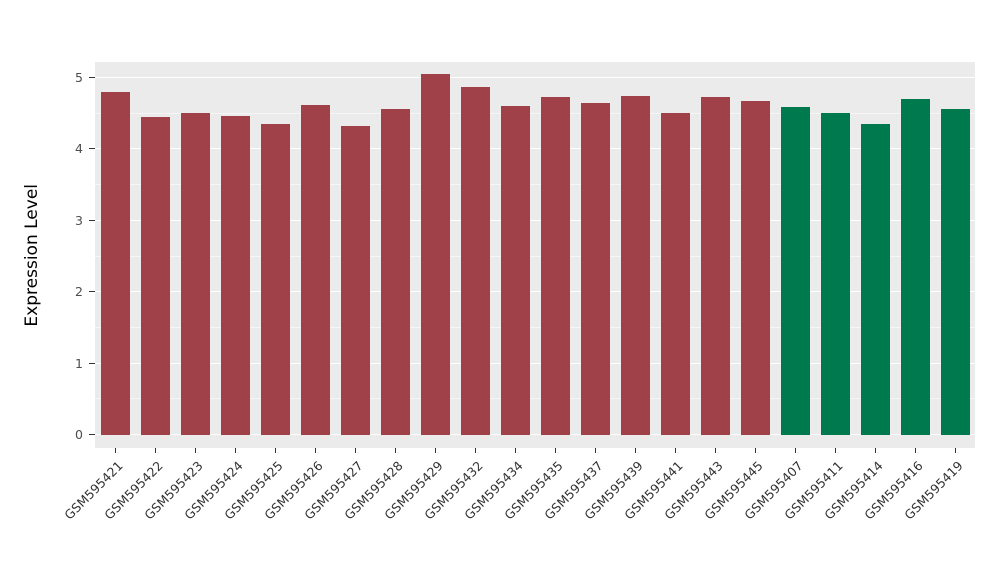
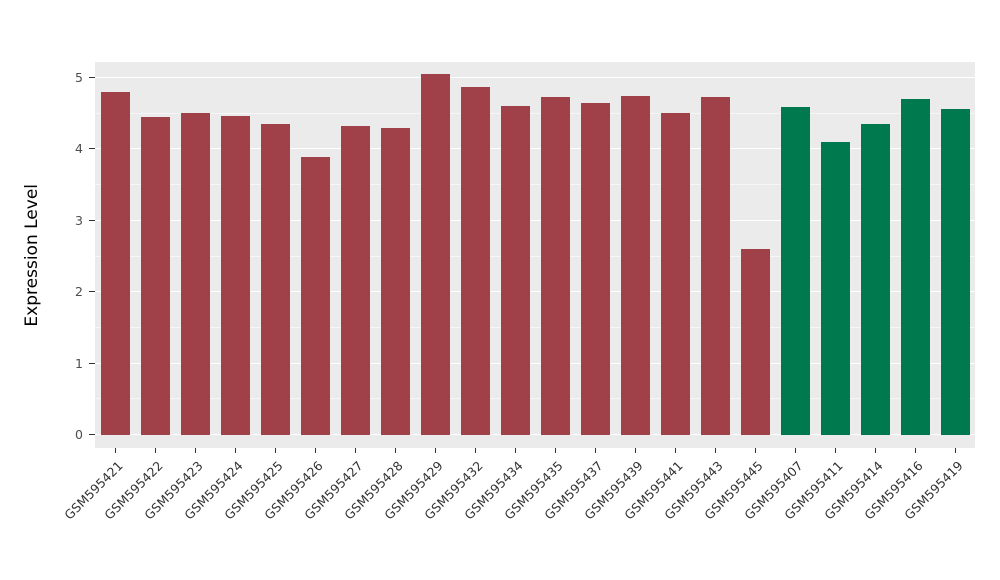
GSM595426: 4.6 -> 3.9
GSM595428: 4.6 -> 4.3
GSM595445: 4.7 -> 2.6
GSM595411: 4.5 -> 4.1
